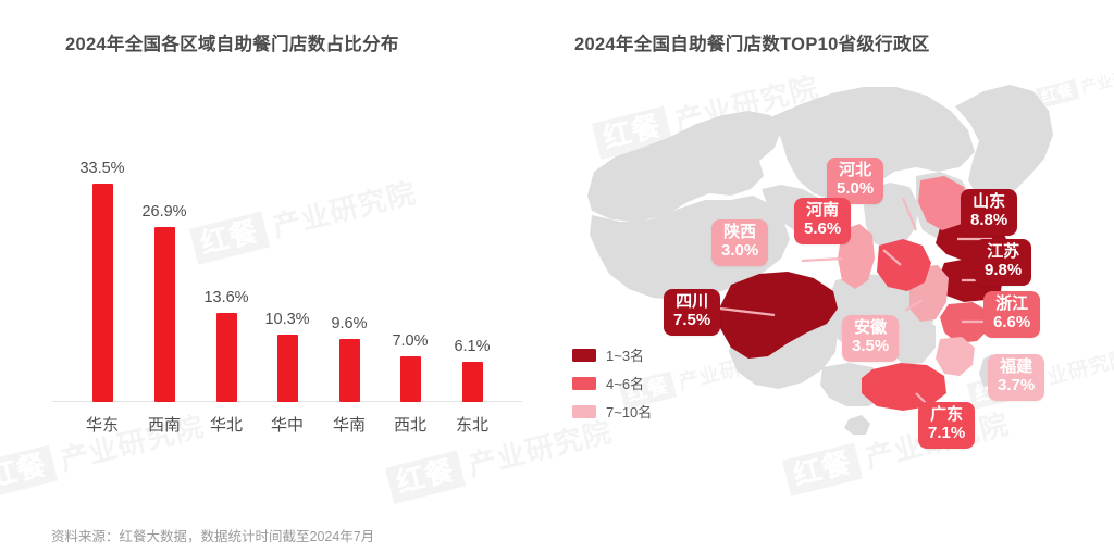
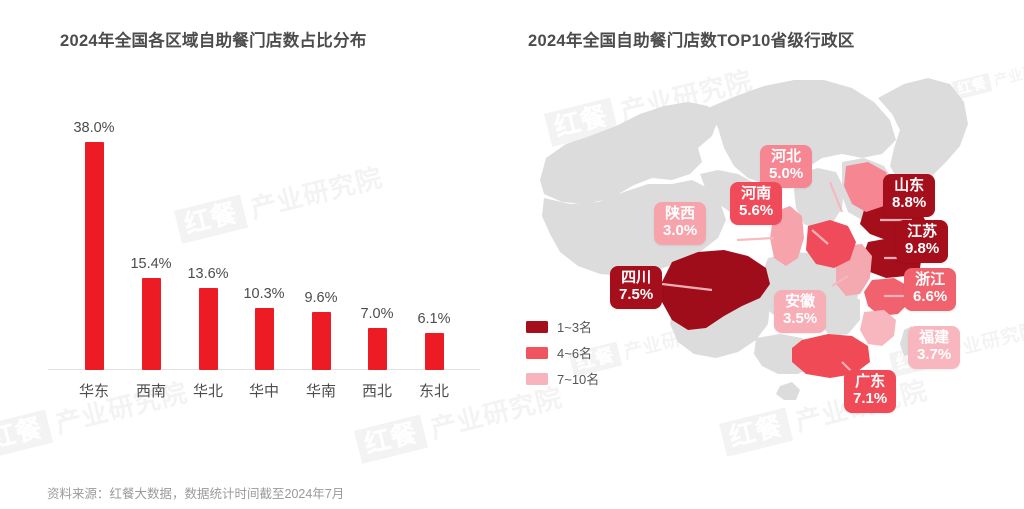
2024年全国各区域自助餐门店数占比分布/华东: 33.5% -> 38.0%
2024年全国各区域自助餐门店数占比分布/西南: 26.9% -> 15.4%
